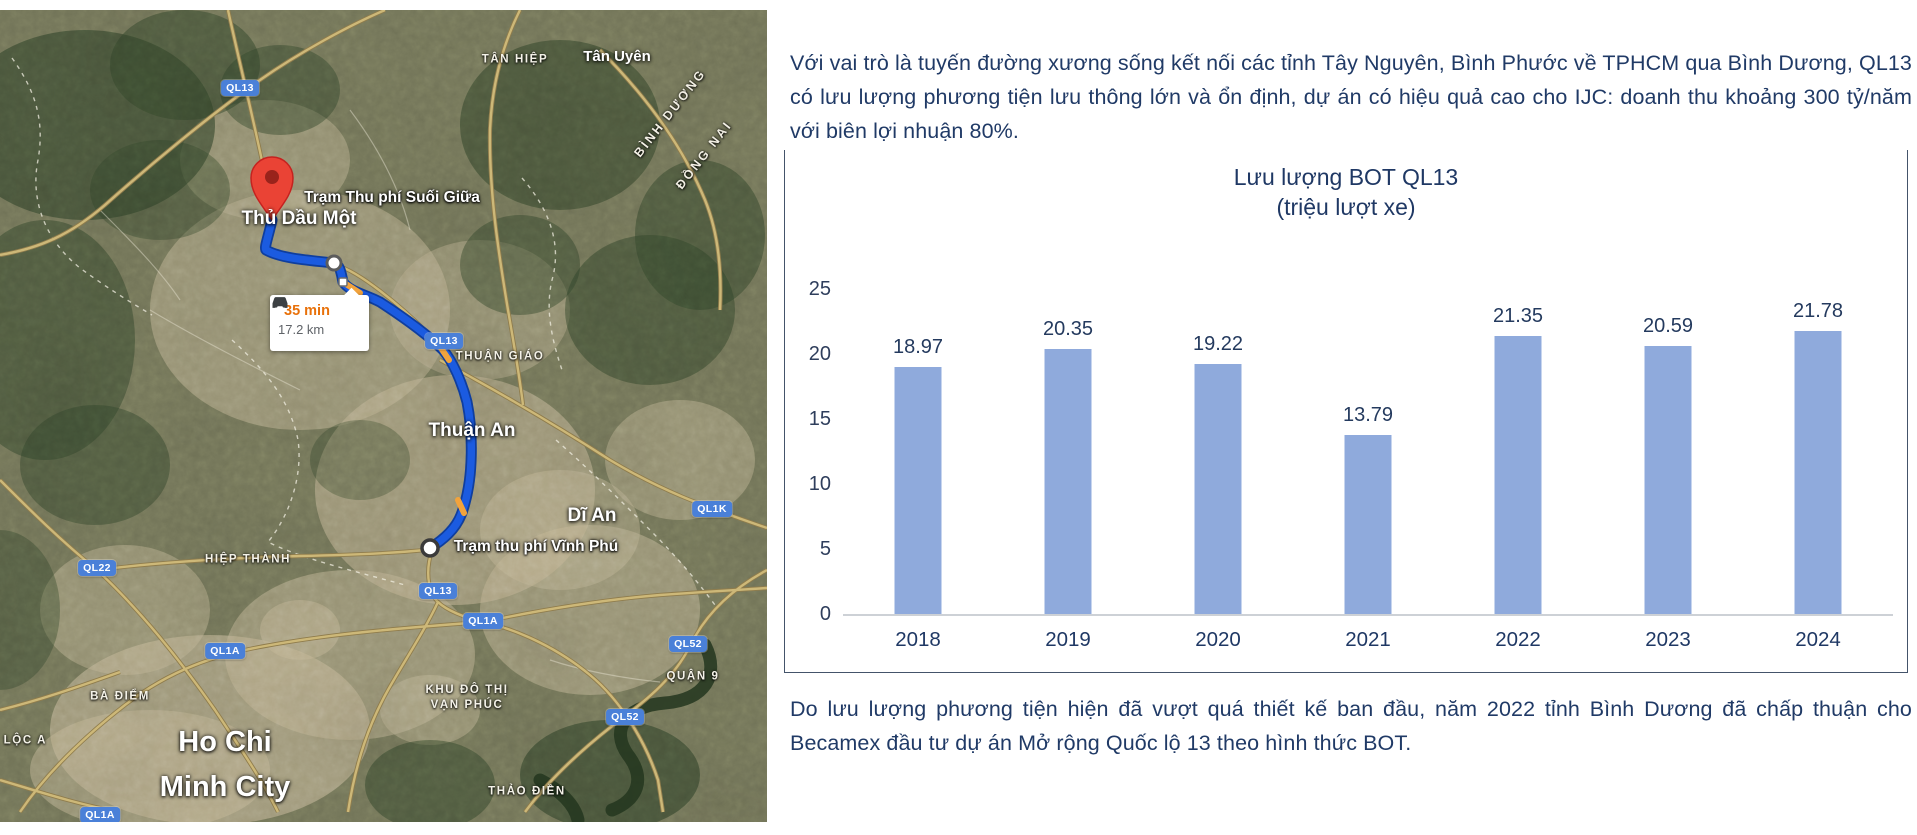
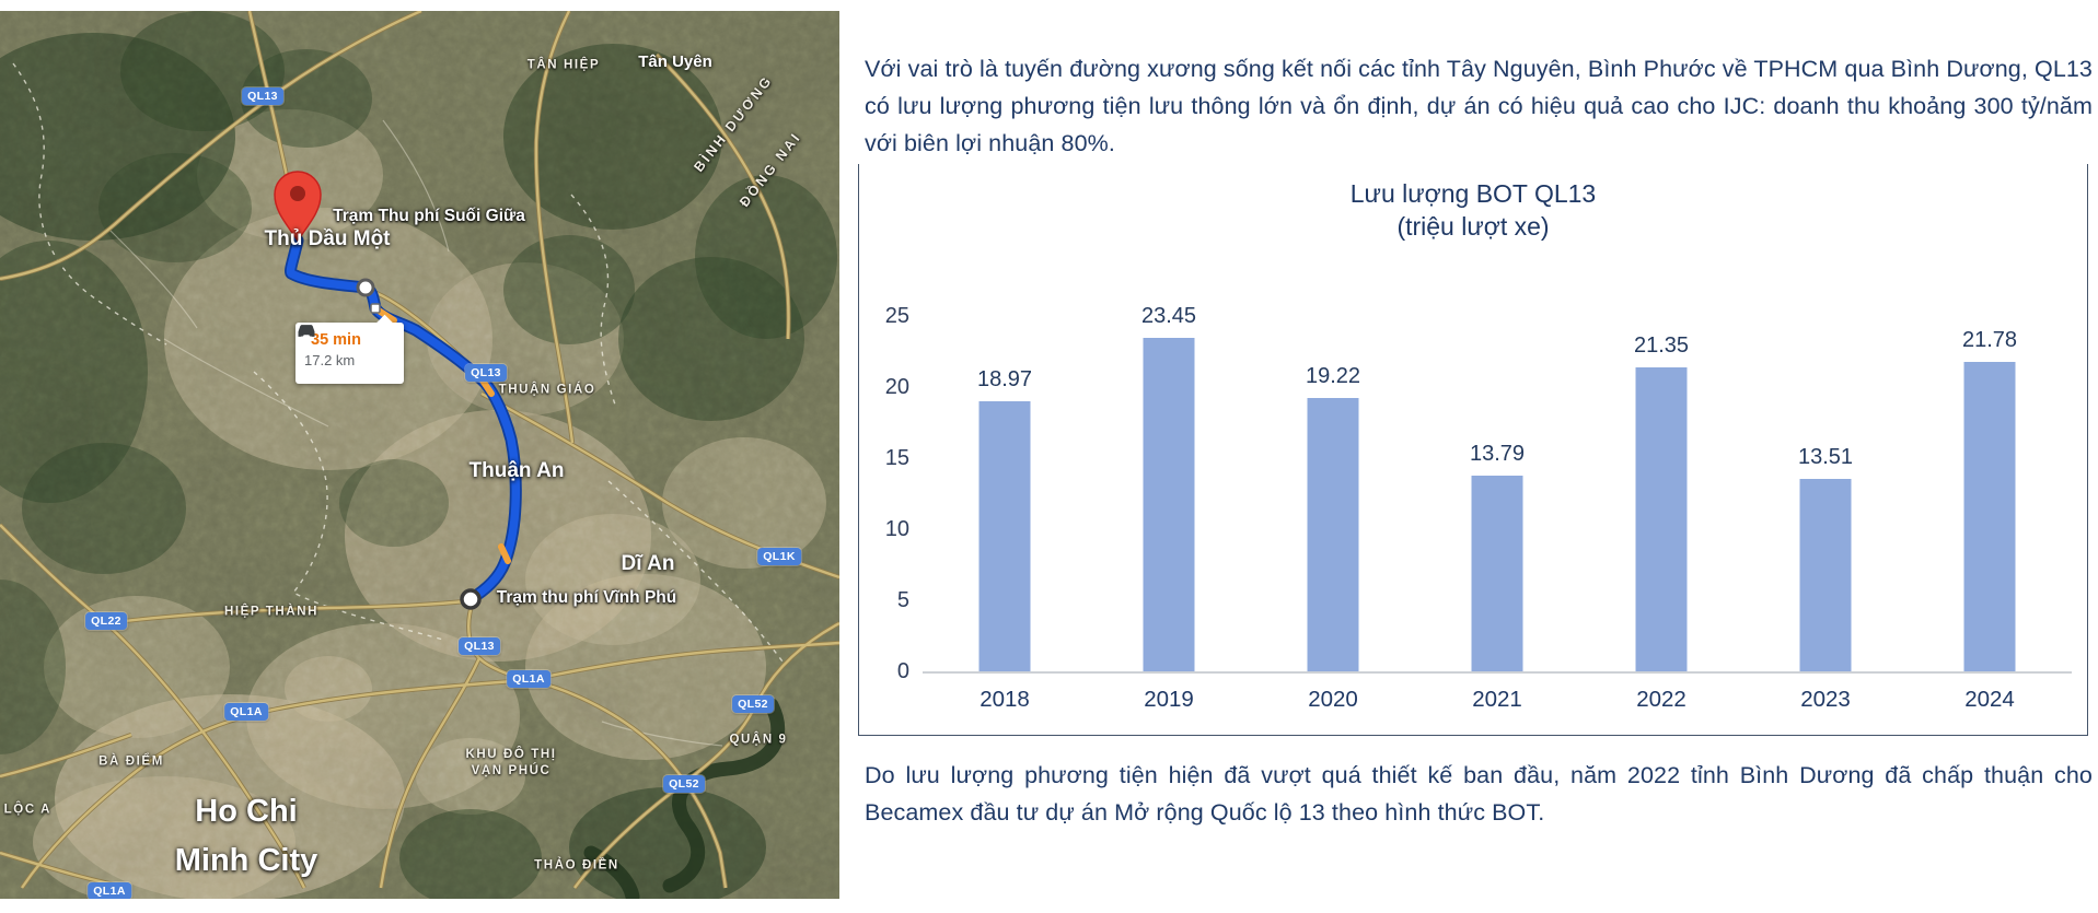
2019: 20.35 -> 23.45
2023: 20.59 -> 13.51
